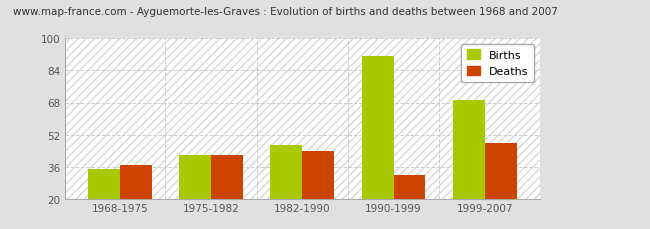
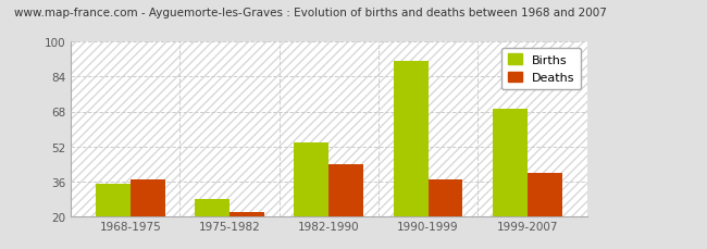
Births/1975-1982: 42 -> 28
Deaths/1975-1982: 42 -> 22
Births/1982-1990: 47 -> 54
Deaths/1990-1999: 32 -> 37
Deaths/1999-2007: 48 -> 40
